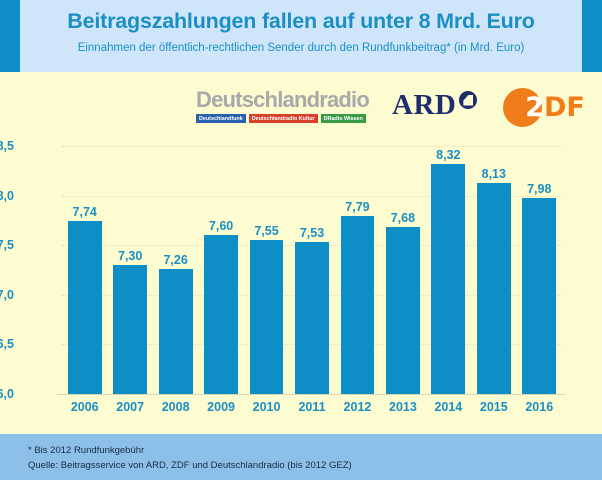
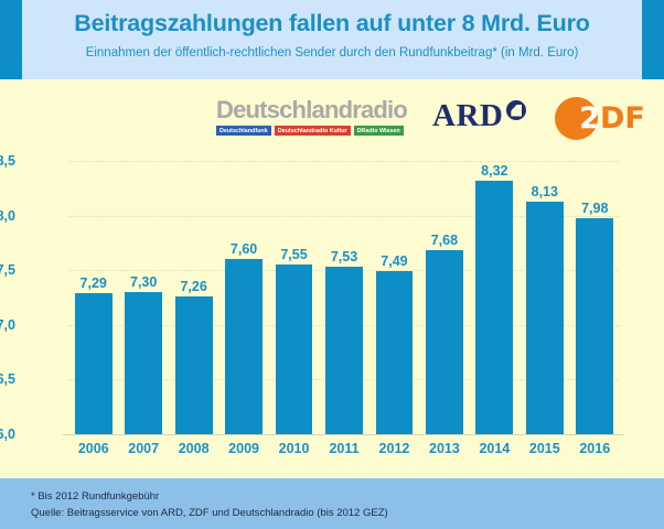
2006: 7,74 -> 7,29
2012: 7,79 -> 7,49
